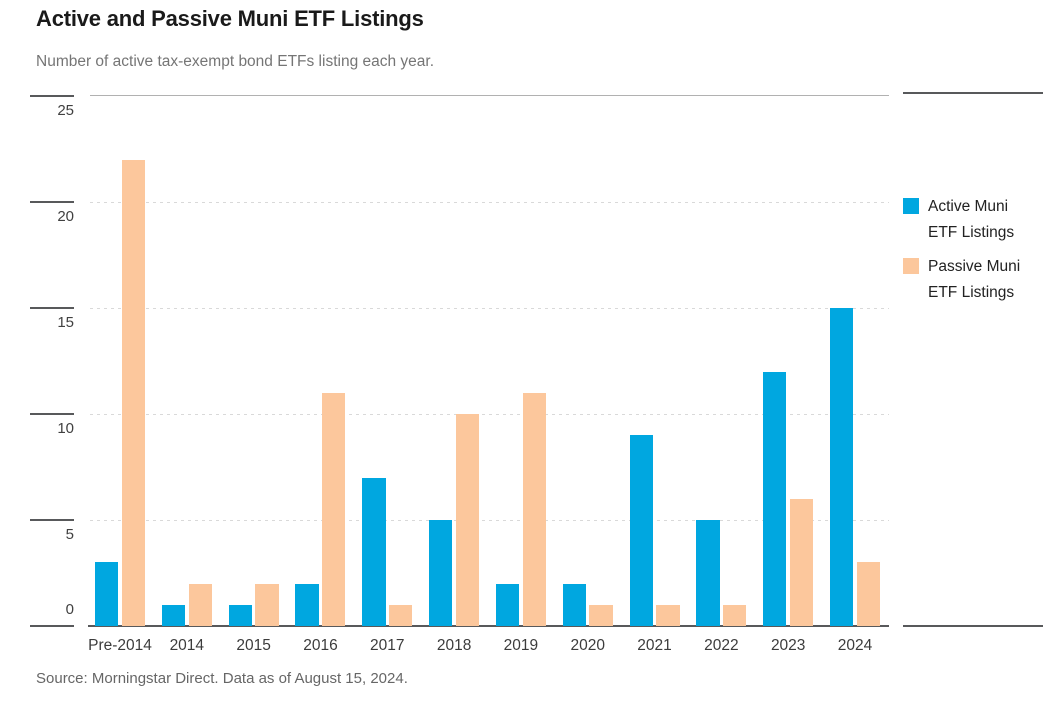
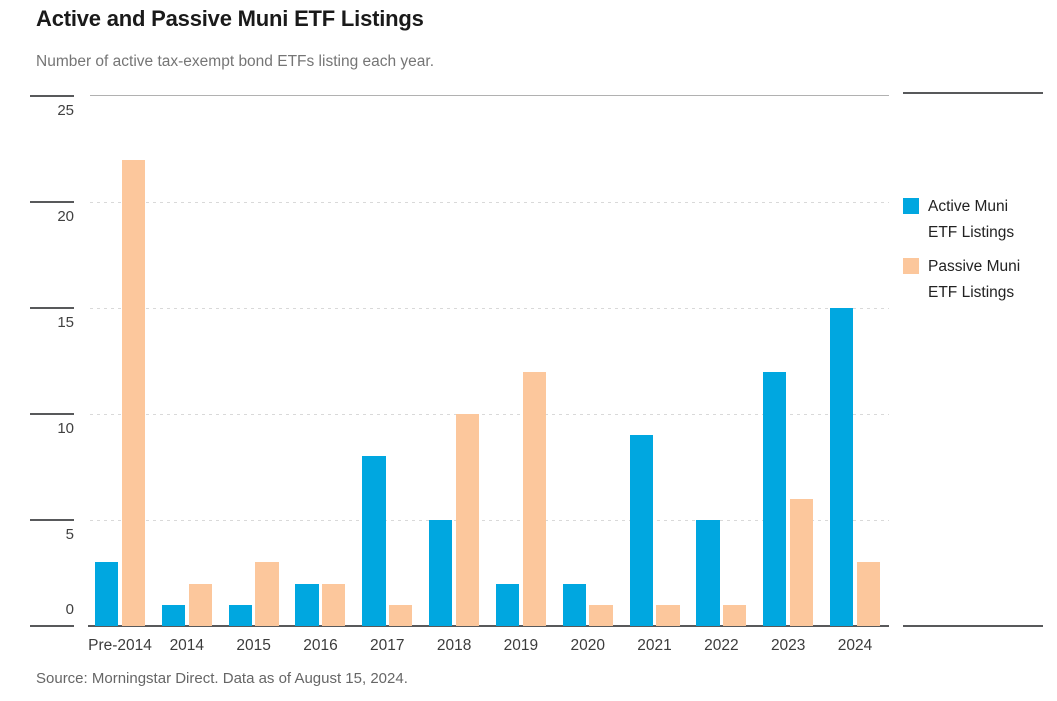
Passive Muni ETF Listings/2015: 2 -> 3
Passive Muni ETF Listings/2016: 11 -> 2
Active Muni ETF Listings/2017: 7 -> 8
Passive Muni ETF Listings/2019: 11 -> 12
